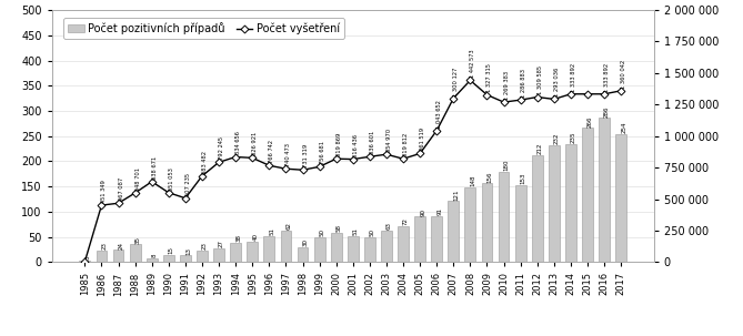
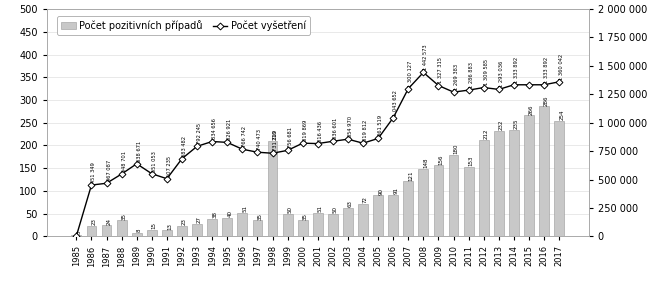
Počet pozitivních případů/1997: 62 -> 35
Počet pozitivních případů/1998: 30 -> 210
Počet pozitivních případů/2000: 58 -> 35
